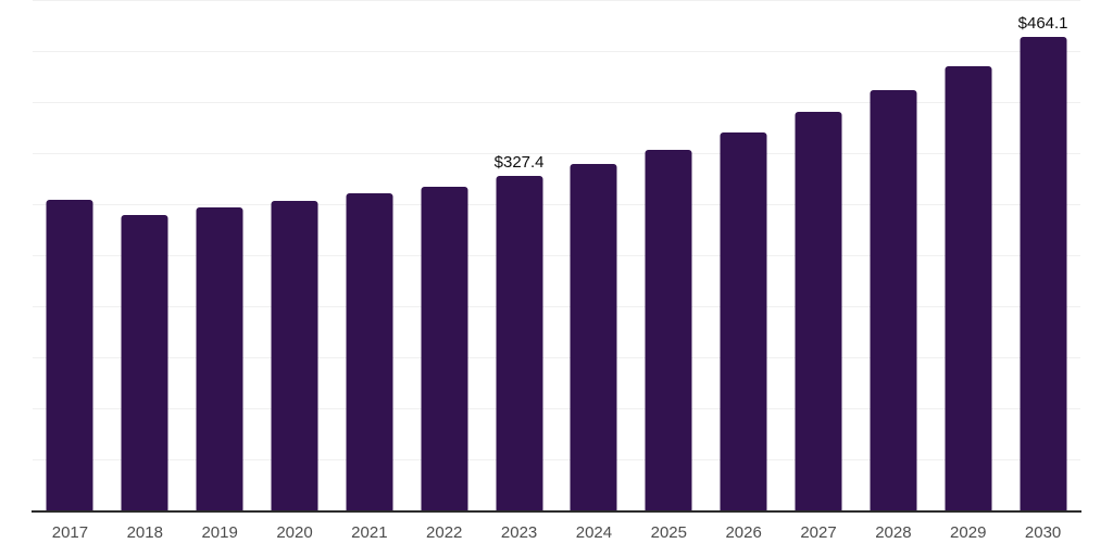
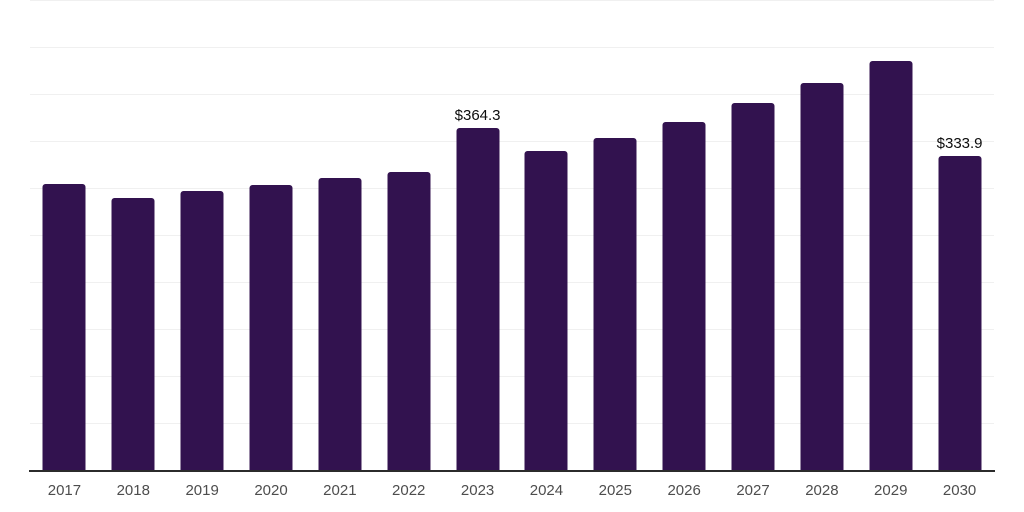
2023: $327.4 -> $364.3
2030: $464.1 -> $333.9
